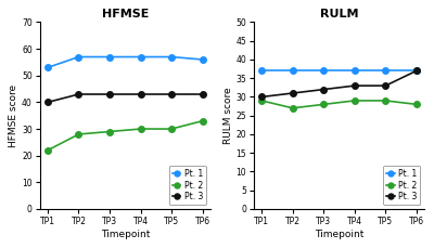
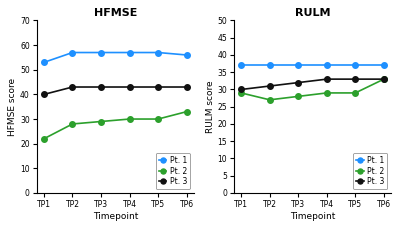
RULM/Pt. 2/TP6: 28 -> 33
RULM/Pt. 3/TP6: 37 -> 33
